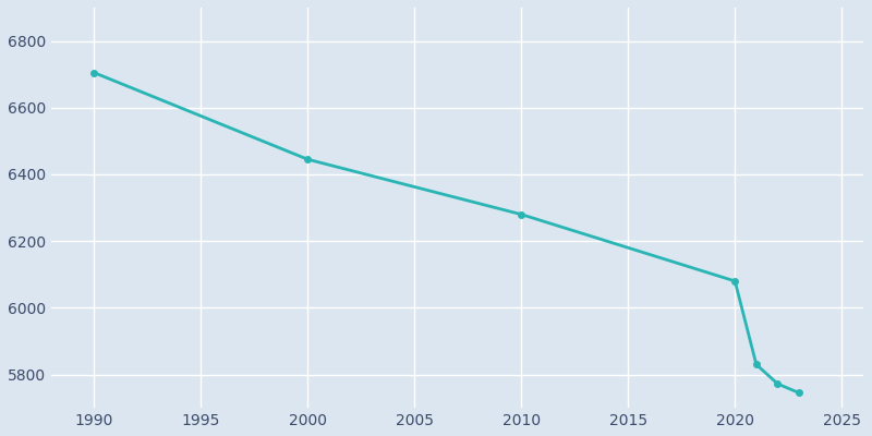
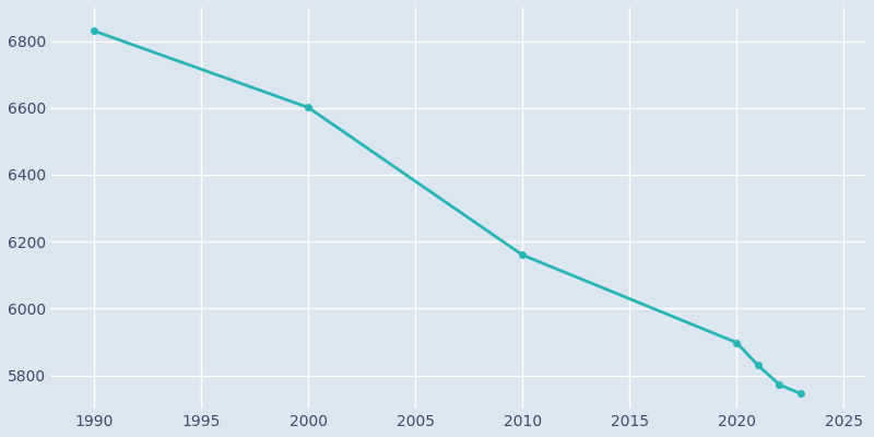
1990: 6705 -> 6830
2000: 6445 -> 6601
2010: 6280 -> 6160
2020: 6080 -> 5898
